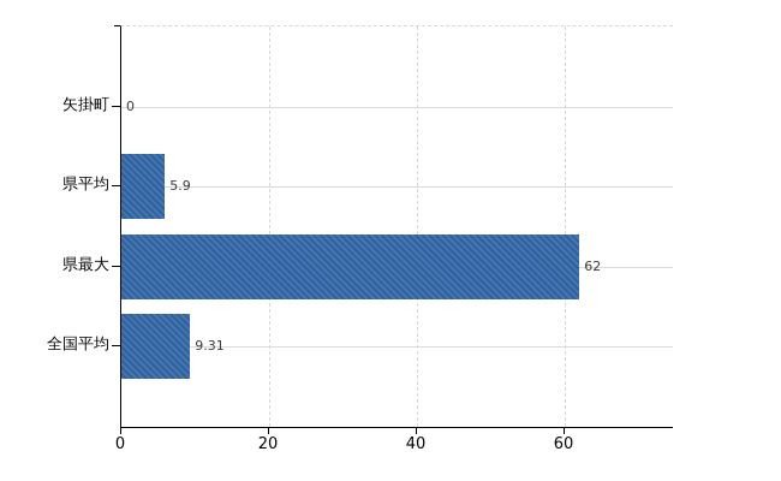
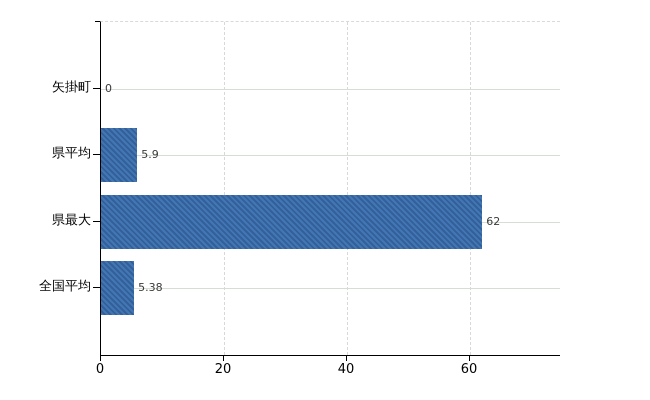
全国平均: 9.31 -> 5.38
